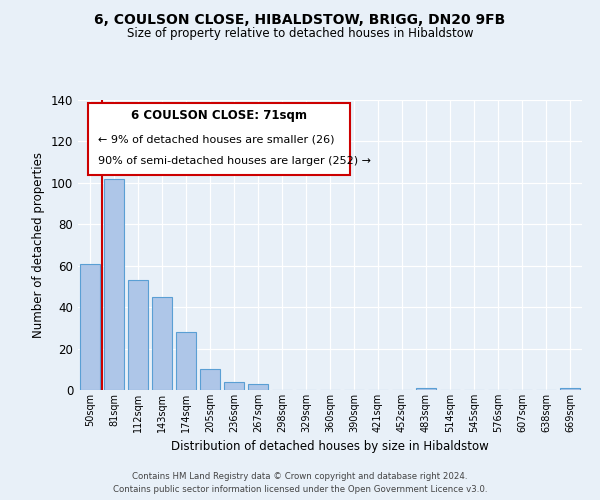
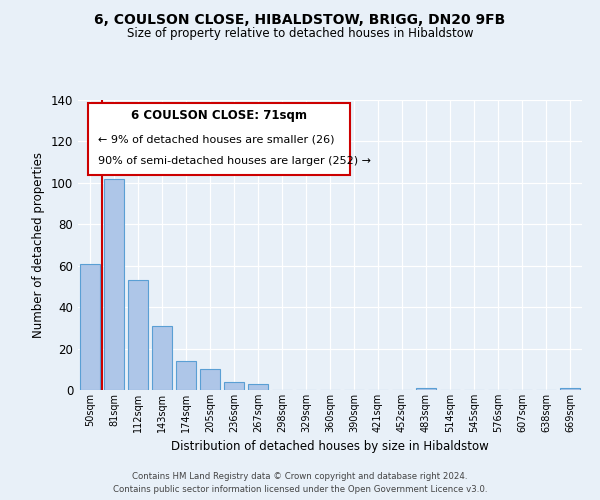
143sqm: 45 -> 31
174sqm: 28 -> 14
